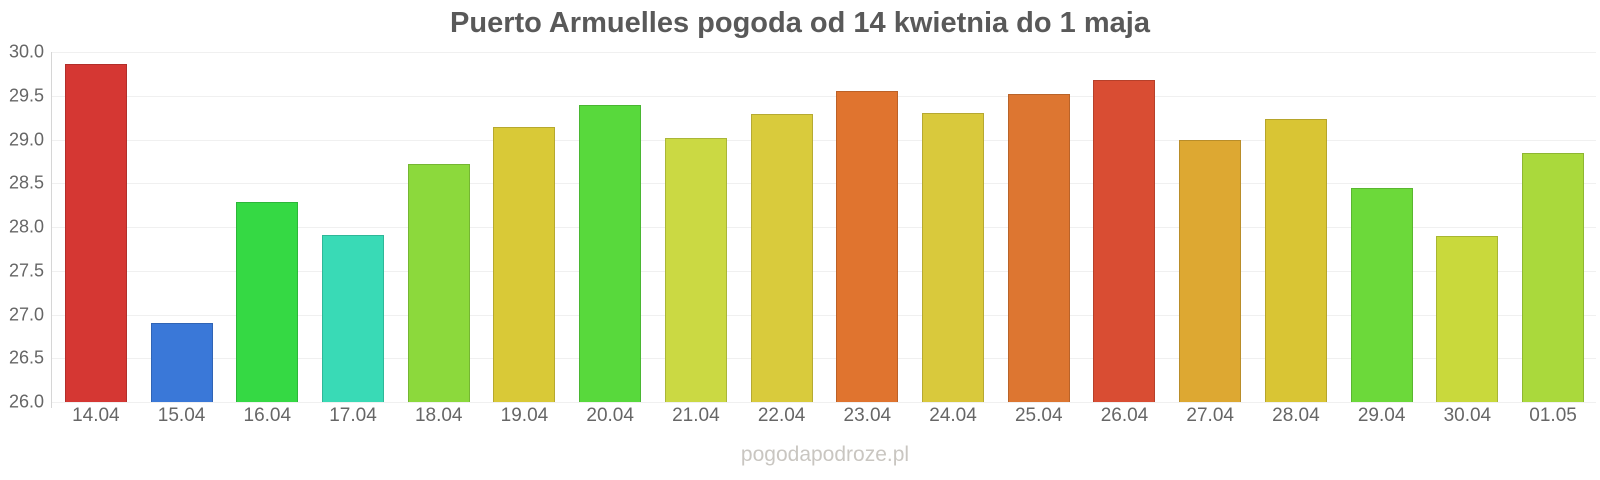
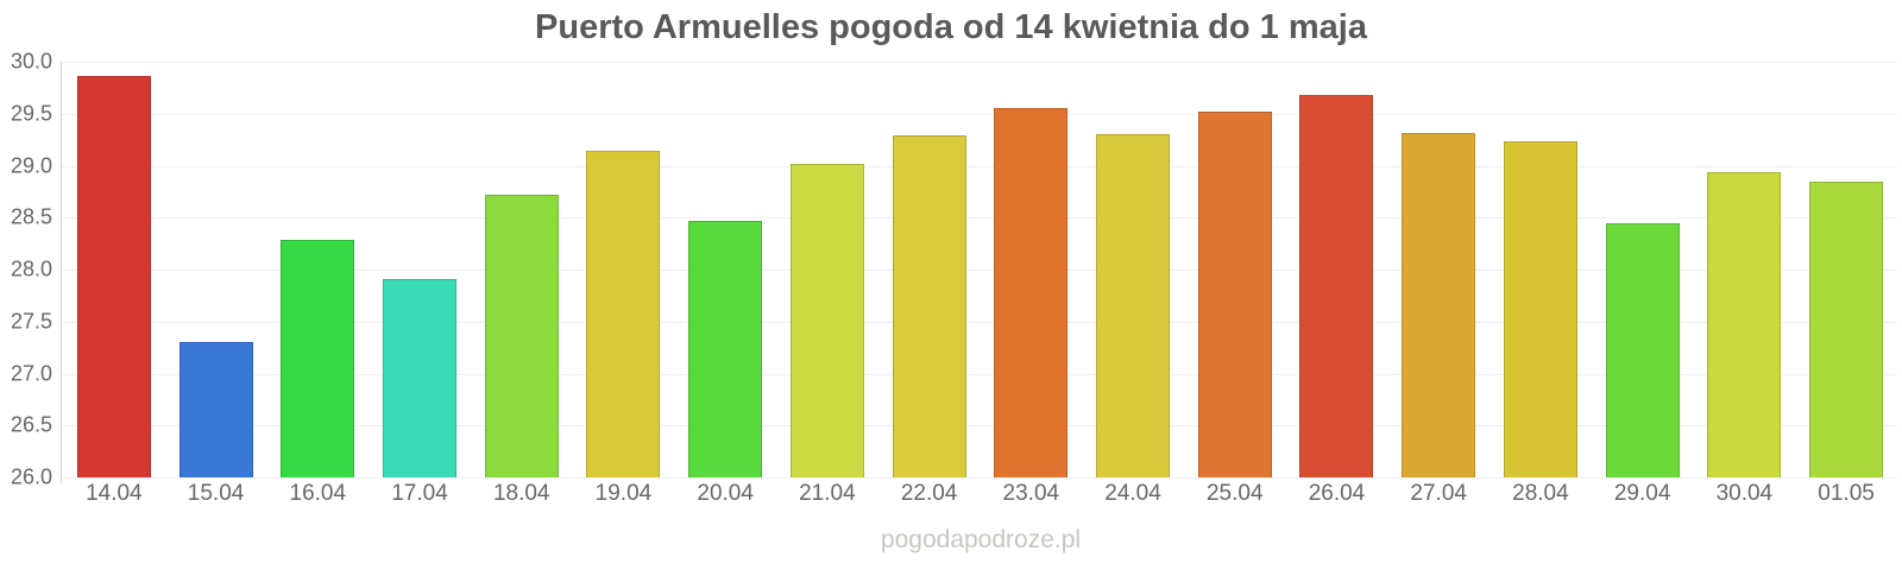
15.04: 26.9 -> 27.3
20.04: 29.4 -> 28.5
27.04: 29.0 -> 29.3
30.04: 27.9 -> 28.9
